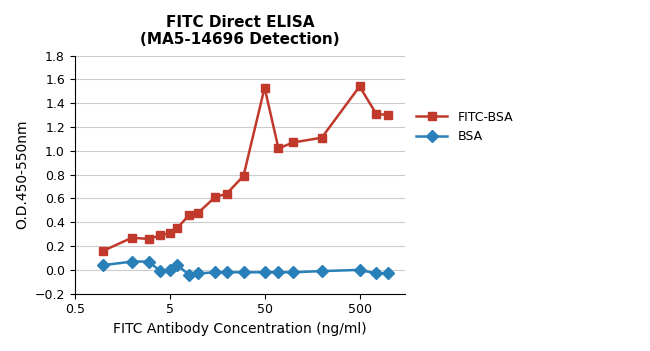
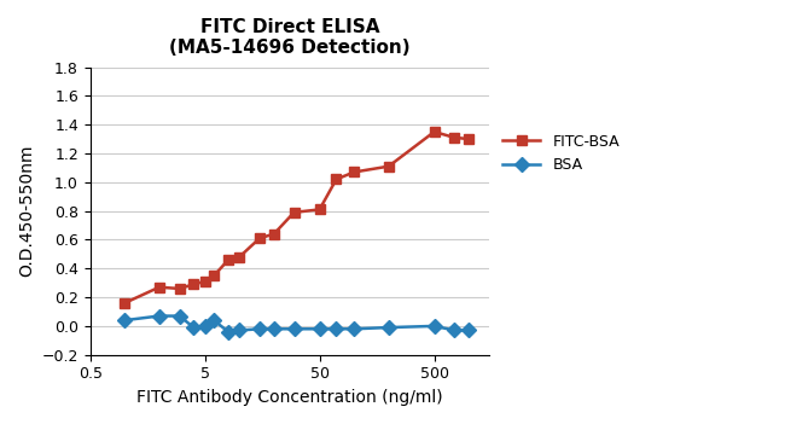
FITC-BSA/50: 1.53 -> 0.81
FITC-BSA/500: 1.54 -> 1.35
